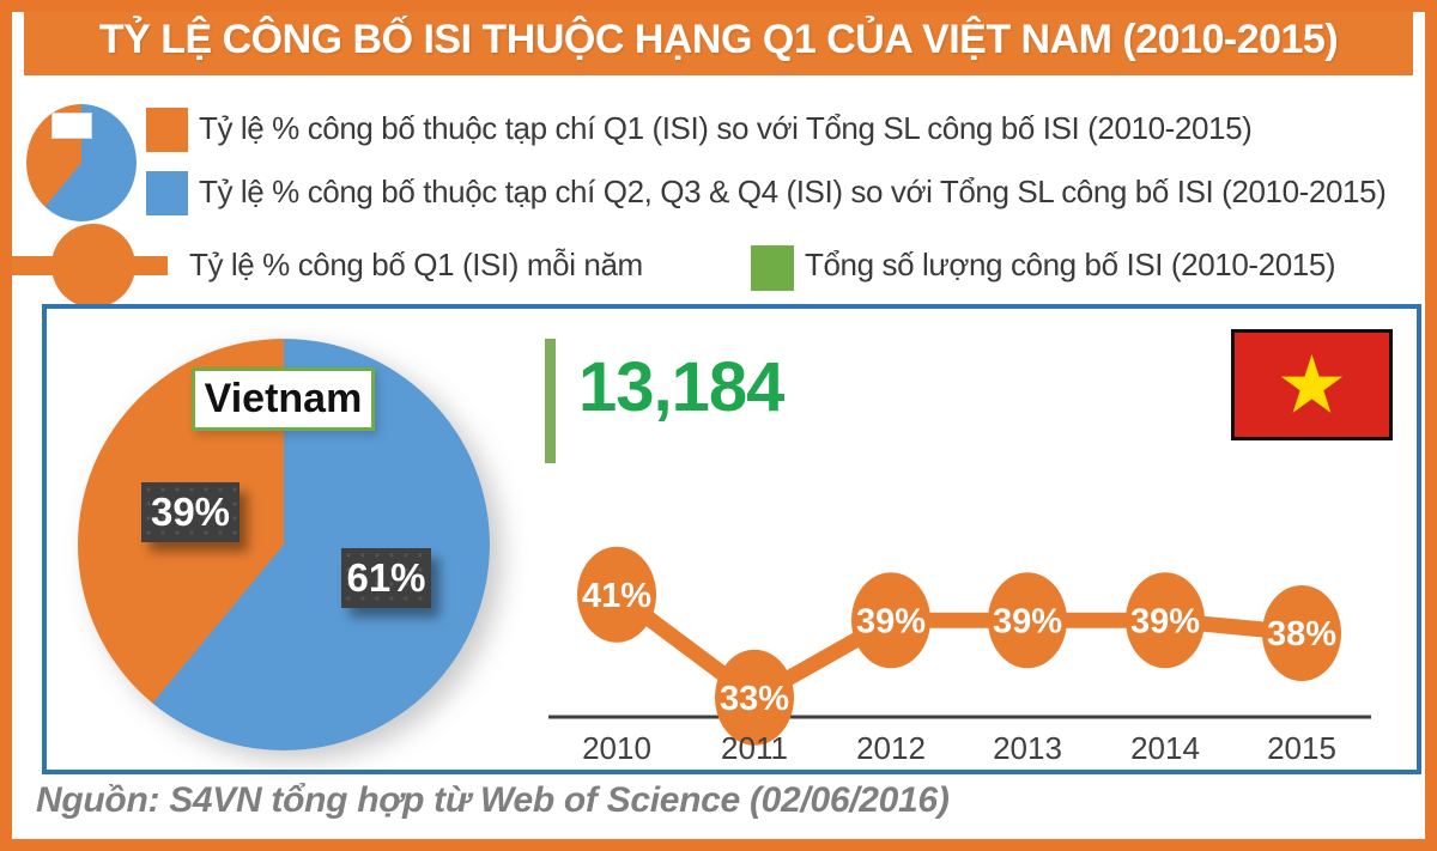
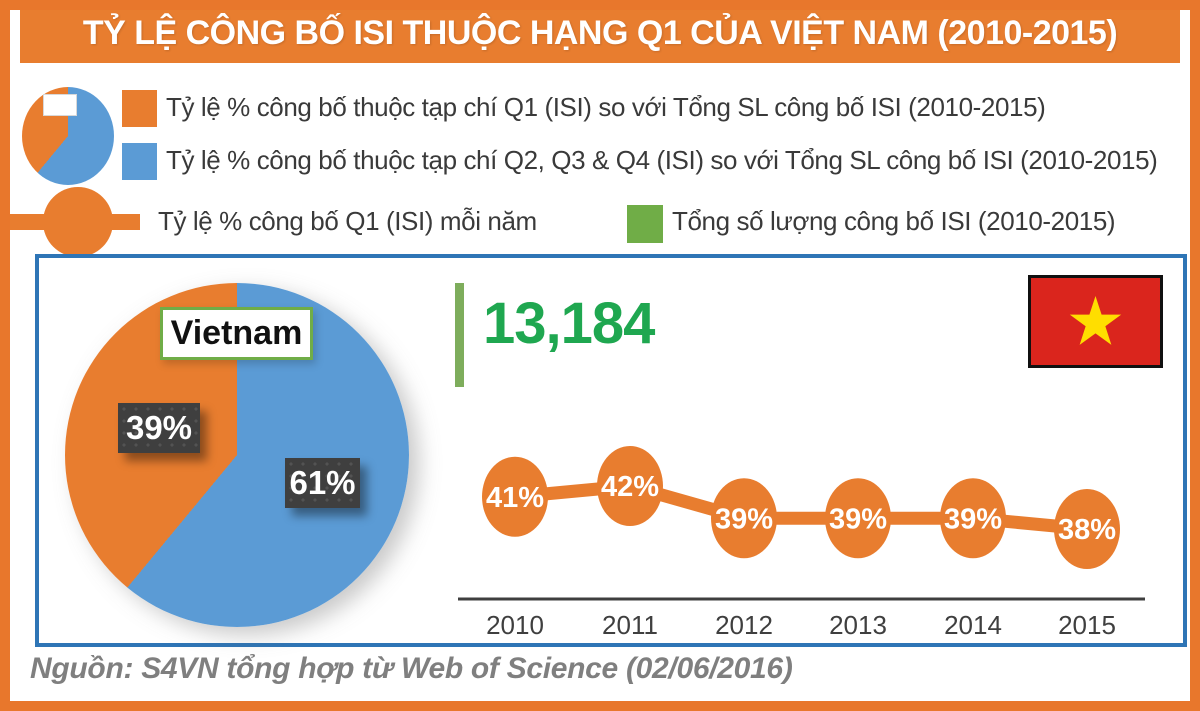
Tỷ lệ % công bố Q1 (ISI) mỗi năm/2011: 33% -> 42%
